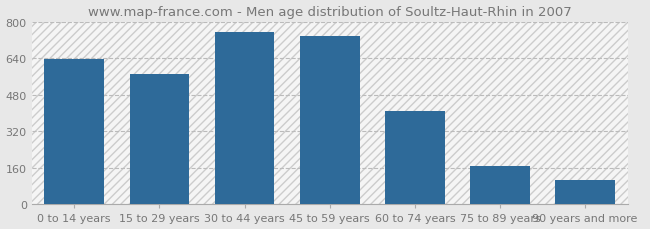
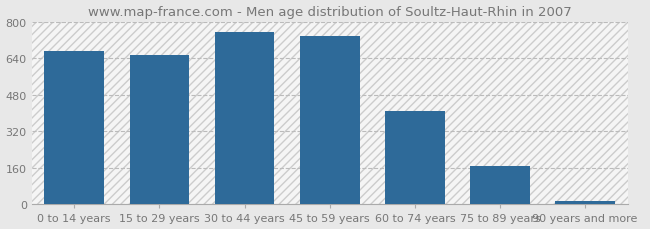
0 to 14 years: 635 -> 670
15 to 29 years: 570 -> 655
90 years and more: 105 -> 15
